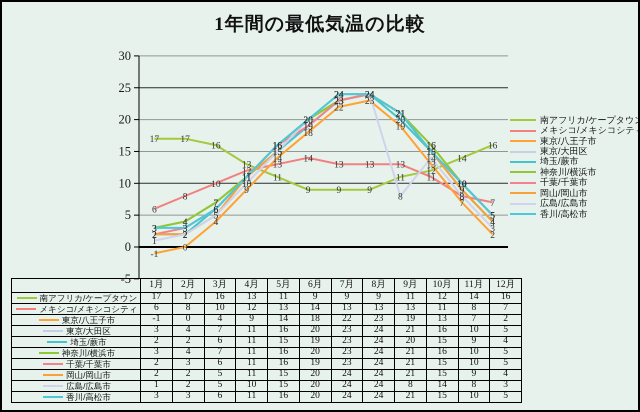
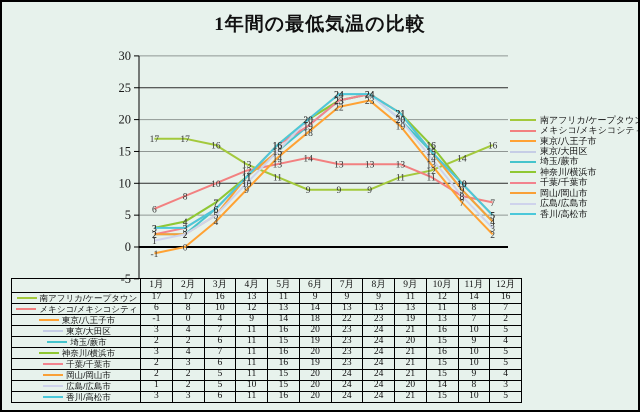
広島/広島市/9月: 8 -> 20
